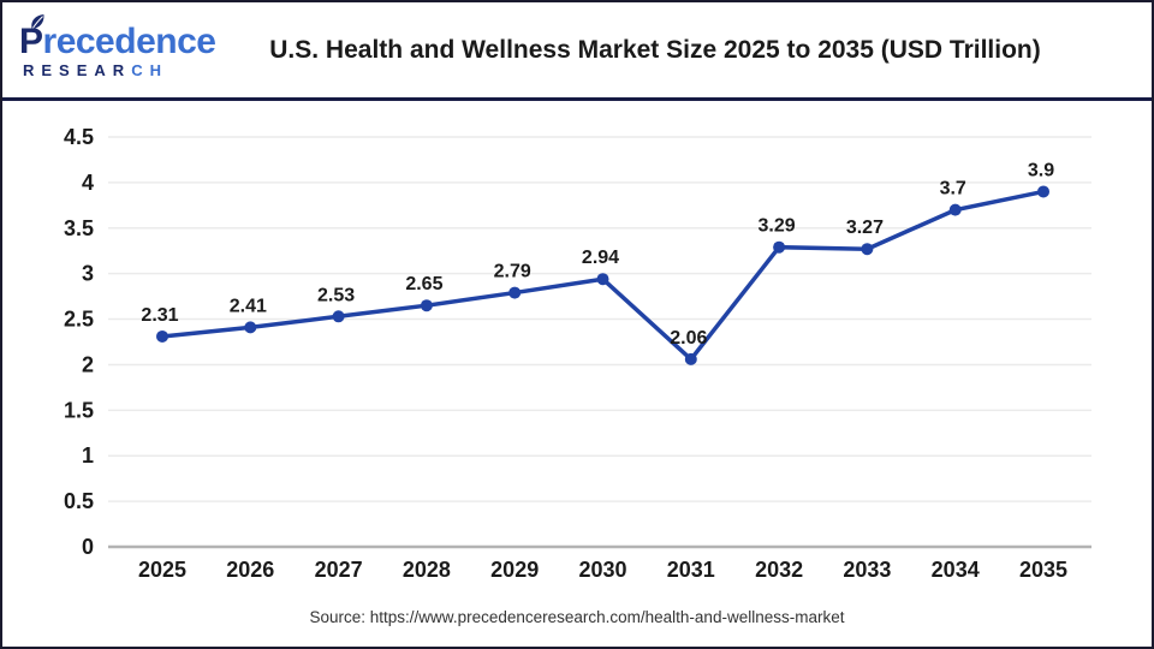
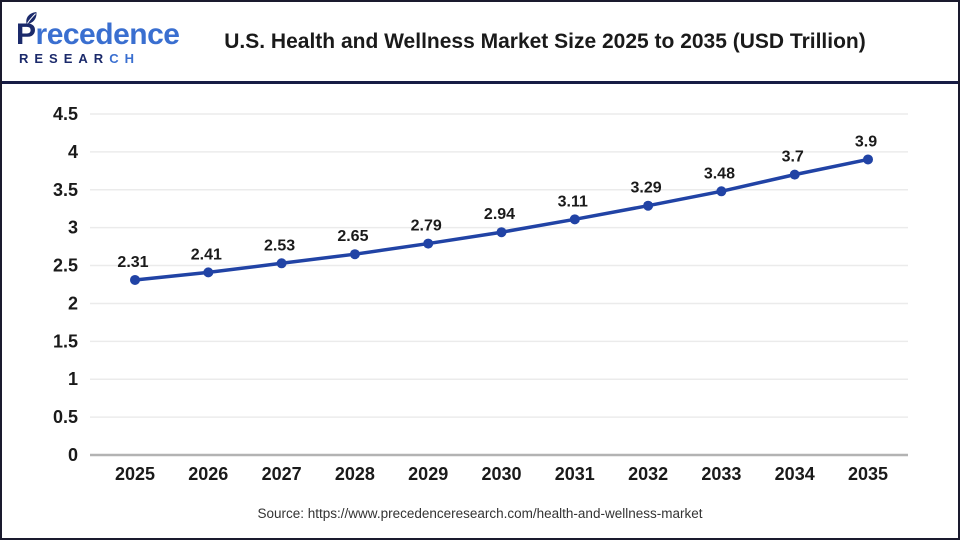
2031: 2.06 -> 3.11
2033: 3.27 -> 3.48
